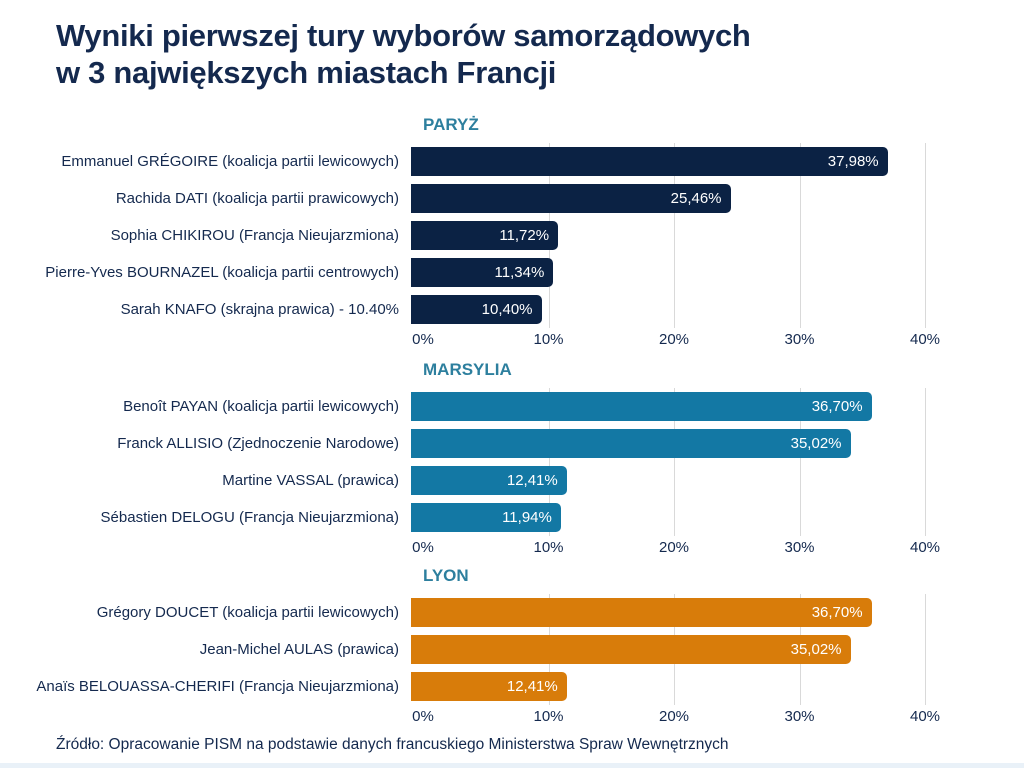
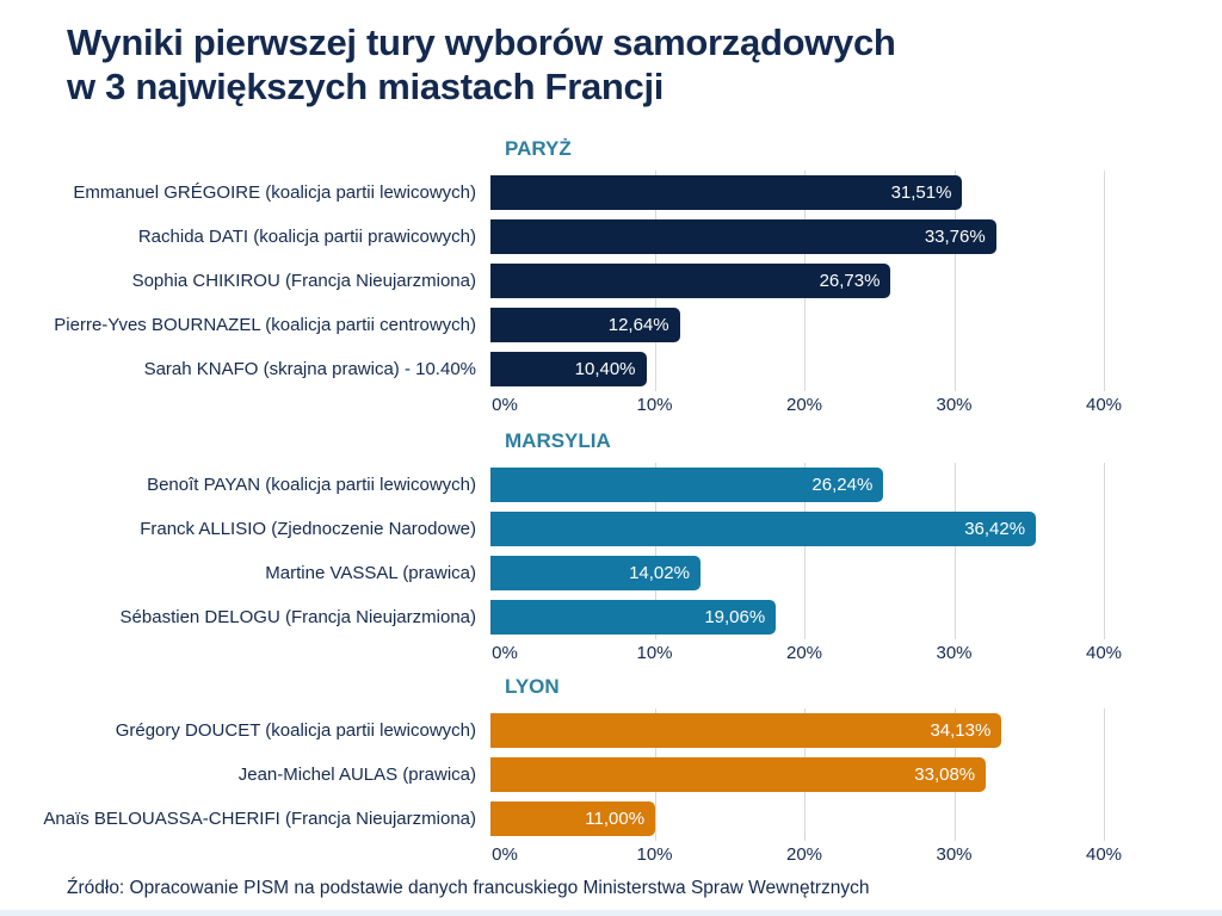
PARYŻ/Emmanuel GRÉGOIRE (koalicja partii lewicowych): 37,98% -> 31,51%
PARYŻ/Rachida DATI (koalicja partii prawicowych): 25,46% -> 33,76%
PARYŻ/Sophia CHIKIROU (Francja Nieujarzmiona): 11,72% -> 26,73%
PARYŻ/Pierre-Yves BOURNAZEL (koalicja partii centrowych): 11,34% -> 12,64%
MARSYLIA/Benoît PAYAN (koalicja partii lewicowych): 36,70% -> 26,24%
MARSYLIA/Franck ALLISIO (Zjednoczenie Narodowe): 35,02% -> 36,42%
MARSYLIA/Martine VASSAL (prawica): 12,41% -> 14,02%
MARSYLIA/Sébastien DELOGU (Francja Nieujarzmiona): 11,94% -> 19,06%
LYON/Grégory DOUCET (koalicja partii lewicowych): 36,70% -> 34,13%
LYON/Jean-Michel AULAS (prawica): 35,02% -> 33,08%
LYON/Anaïs BELOUASSA-CHERIFI (Francja Nieujarzmiona): 12,41% -> 11,00%
